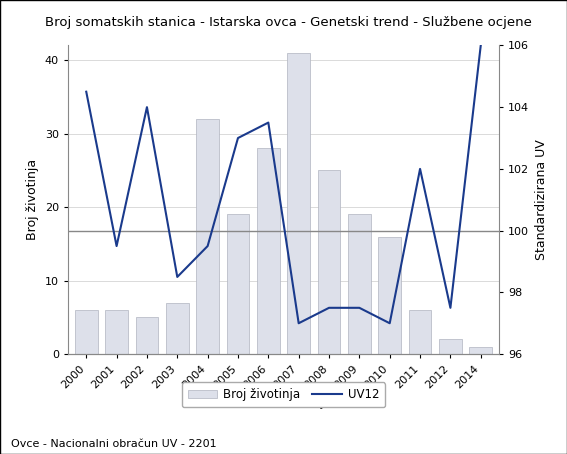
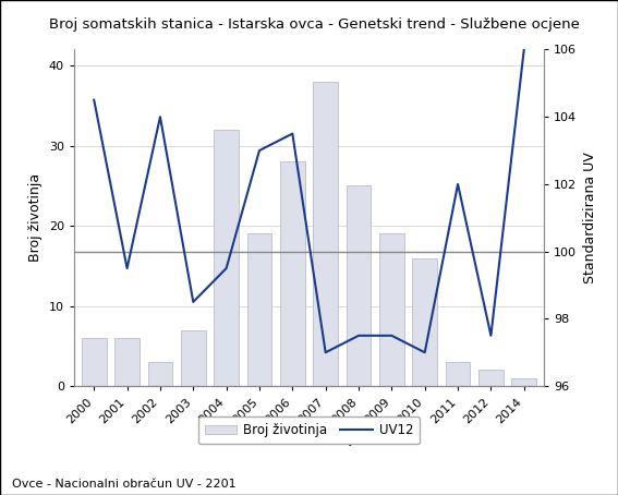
Broj životinja/2002: 5 -> 3
Broj životinja/2007: 41 -> 38
Broj životinja/2011: 6 -> 3
